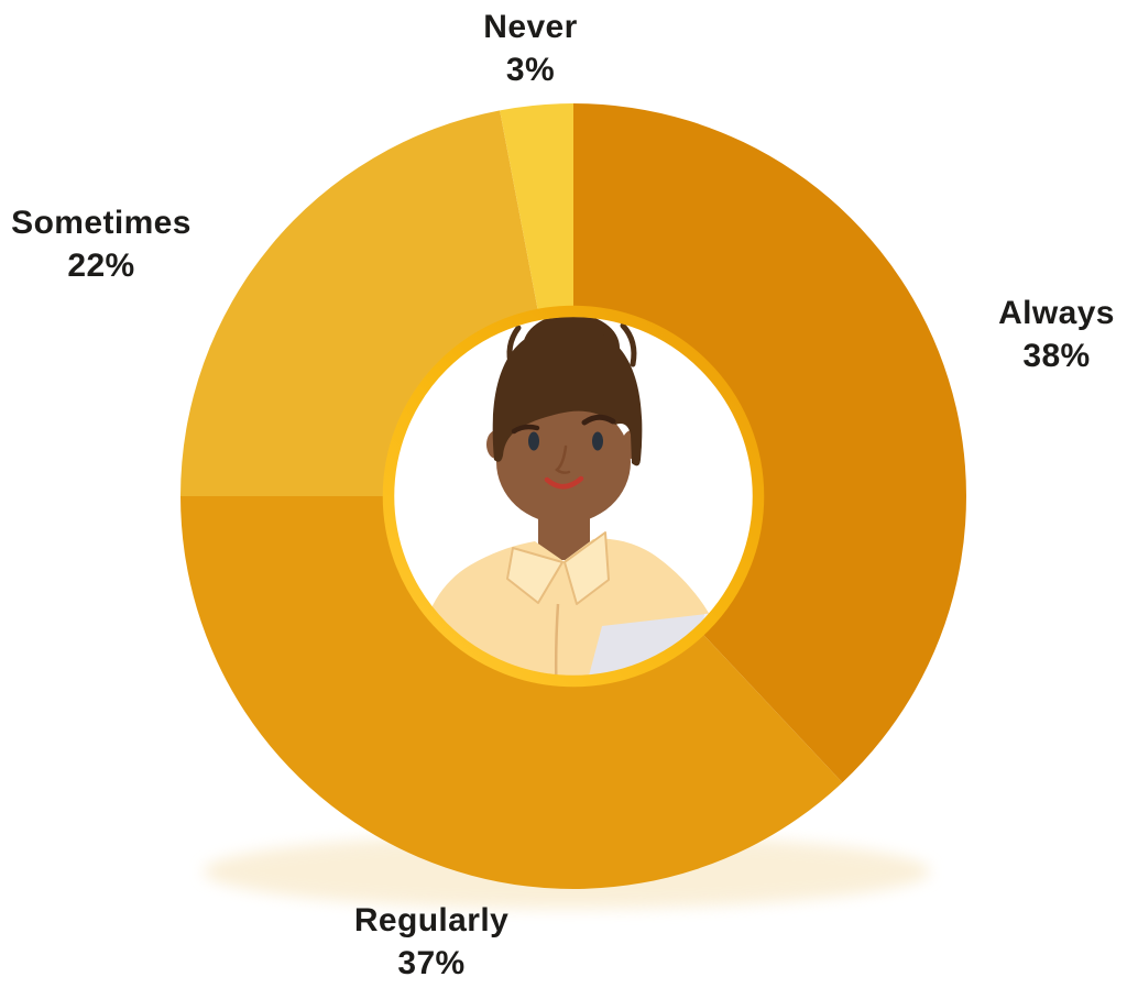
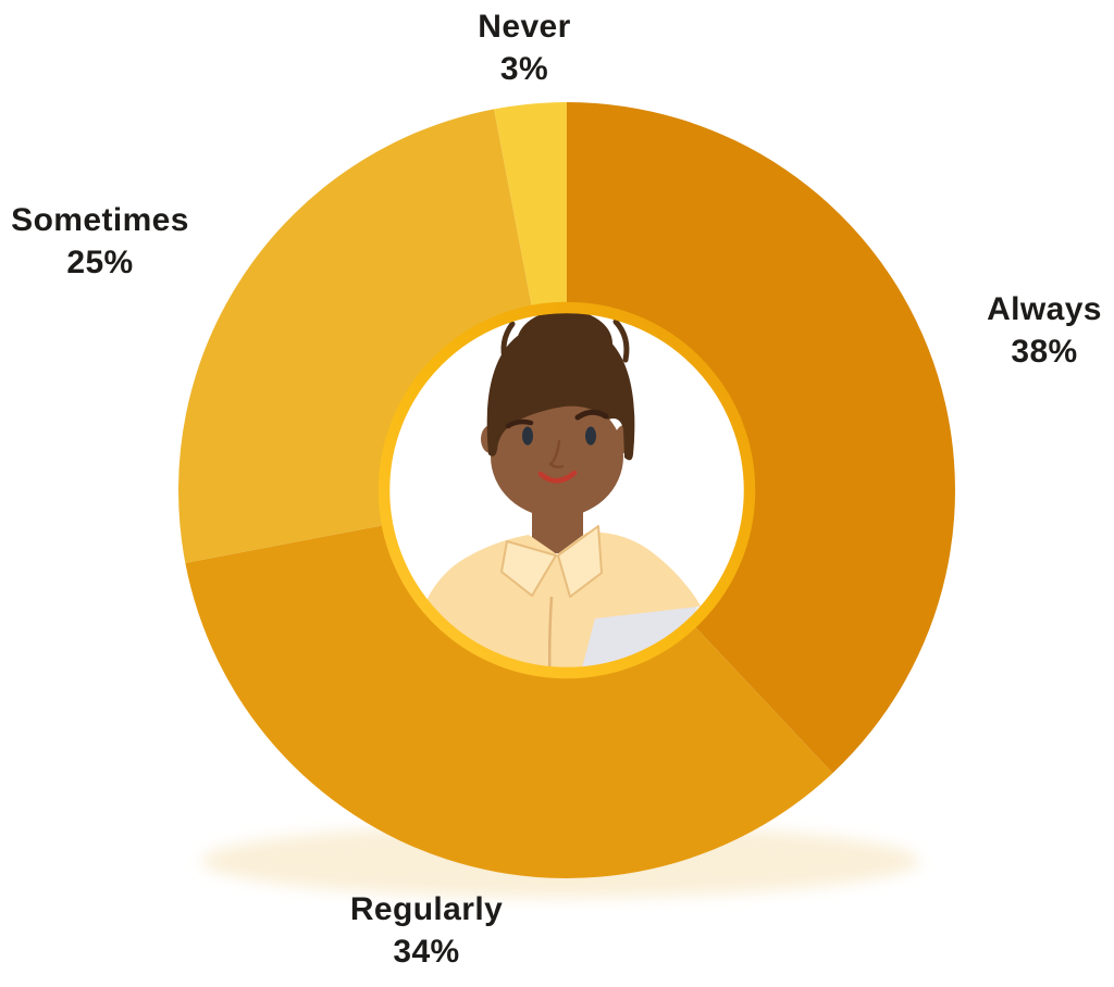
Regularly: 37% -> 34%
Sometimes: 22% -> 25%
